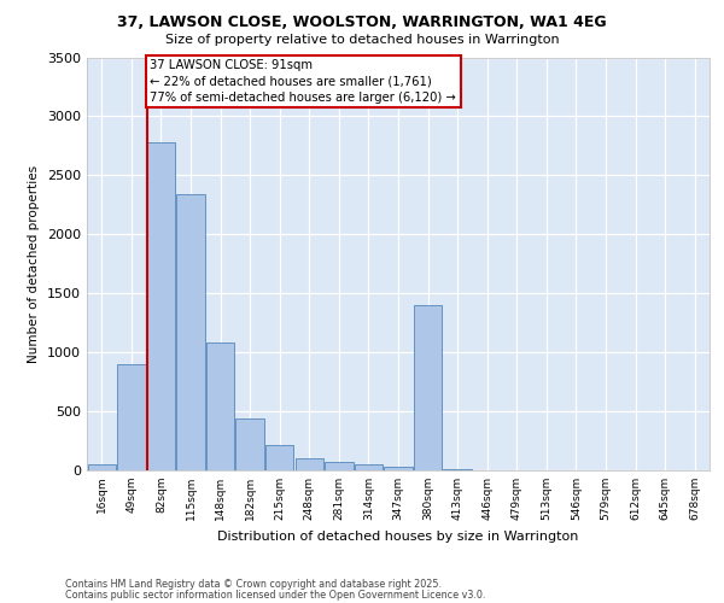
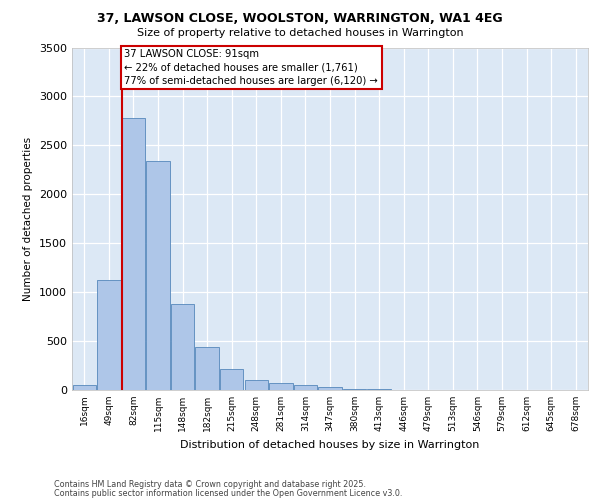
49sqm: 900 -> 1120
148sqm: 1080 -> 880
380sqm: 1400 -> 20
